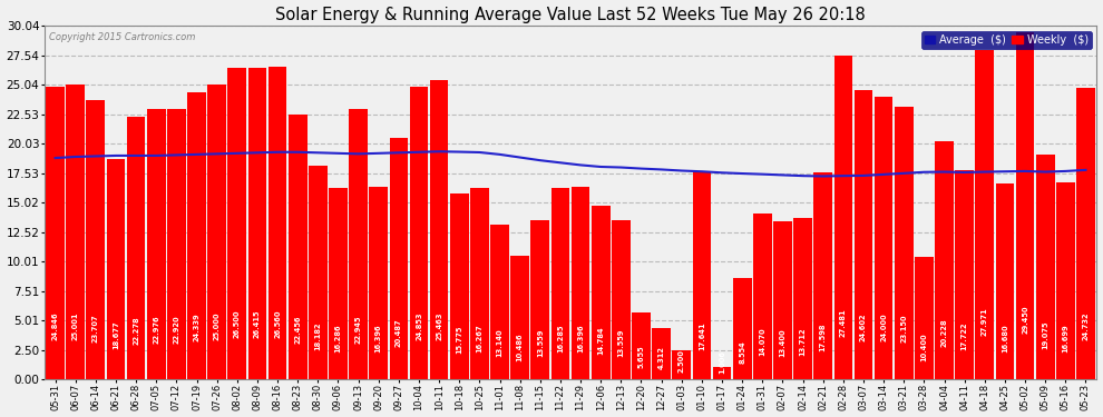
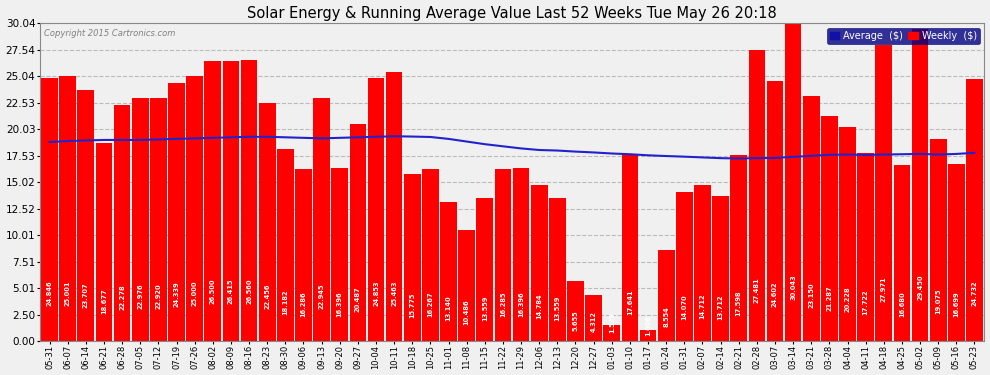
Weekly ($)/01-03: 2.5 -> 1.5
Weekly ($)/02-07: 13.4 -> 14.7
Weekly ($)/03-14: 24.0 -> 30.0
Weekly ($)/03-28: 10.4 -> 21.3
